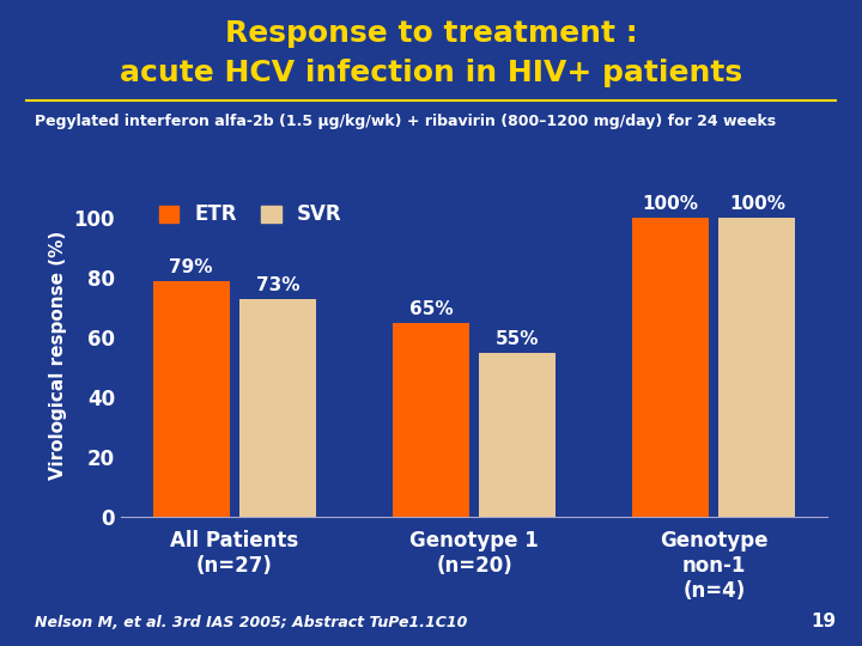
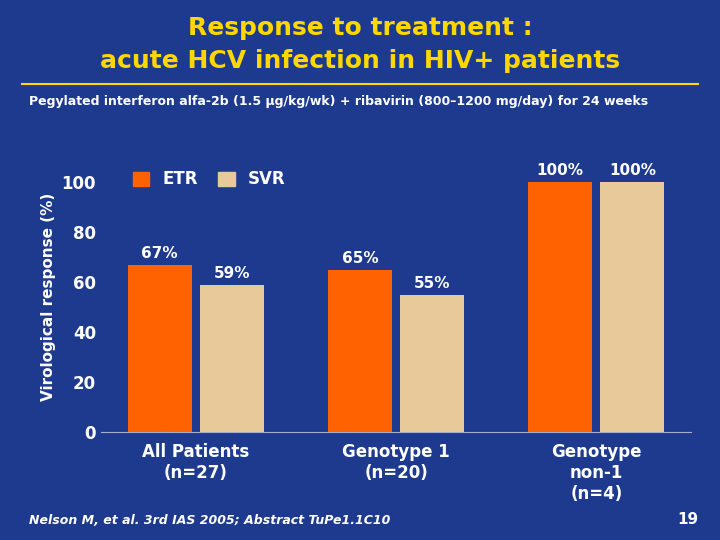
ETR/All Patients (n=27): 79% -> 67%
SVR/All Patients (n=27): 73% -> 59%
